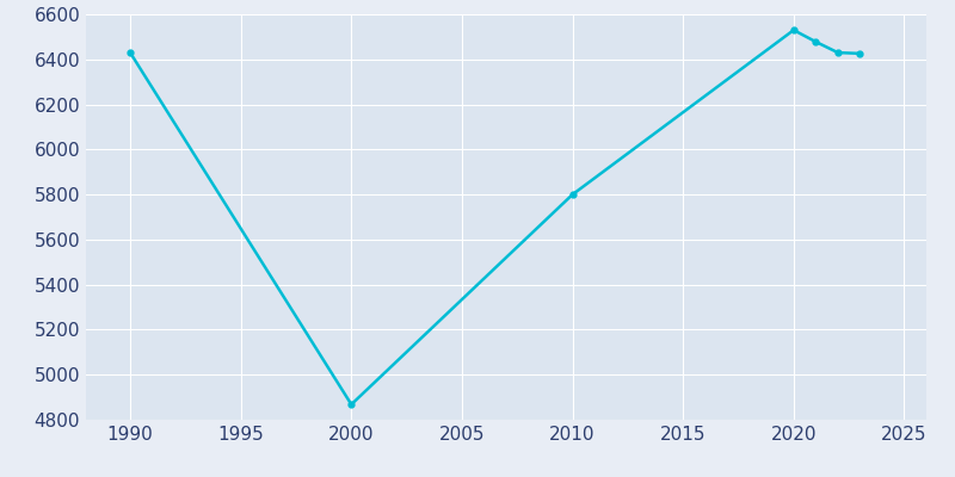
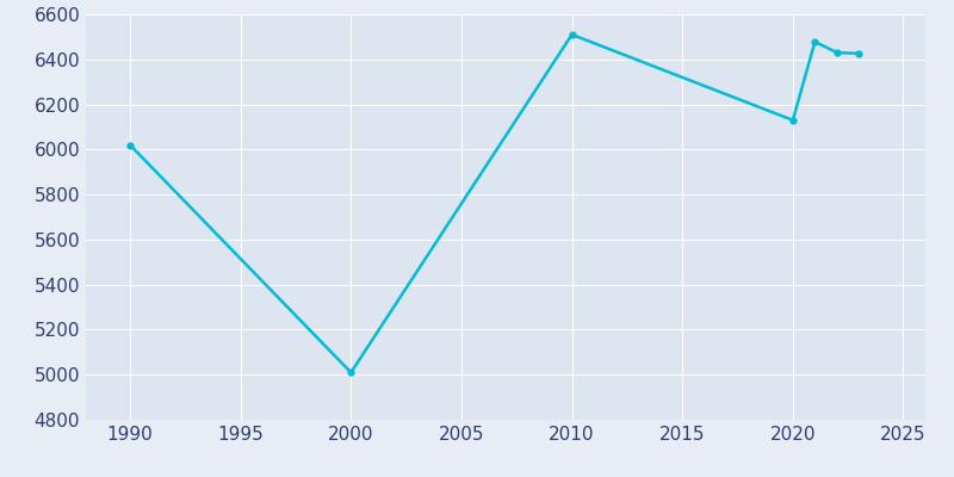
1990: 6430 -> 6020
2000: 4870 -> 5010
2010: 5800 -> 6510
2020: 6530 -> 6130
